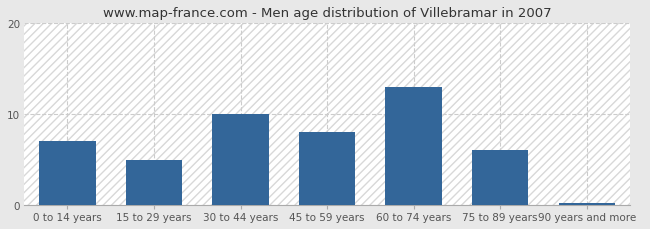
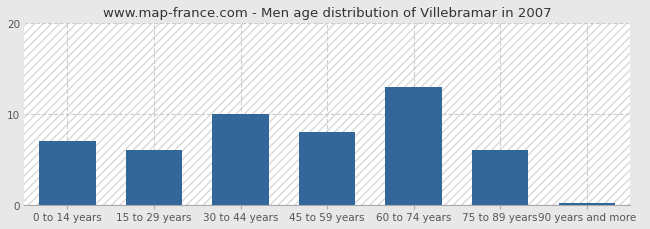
15 to 29 years: 5.0 -> 6.0
